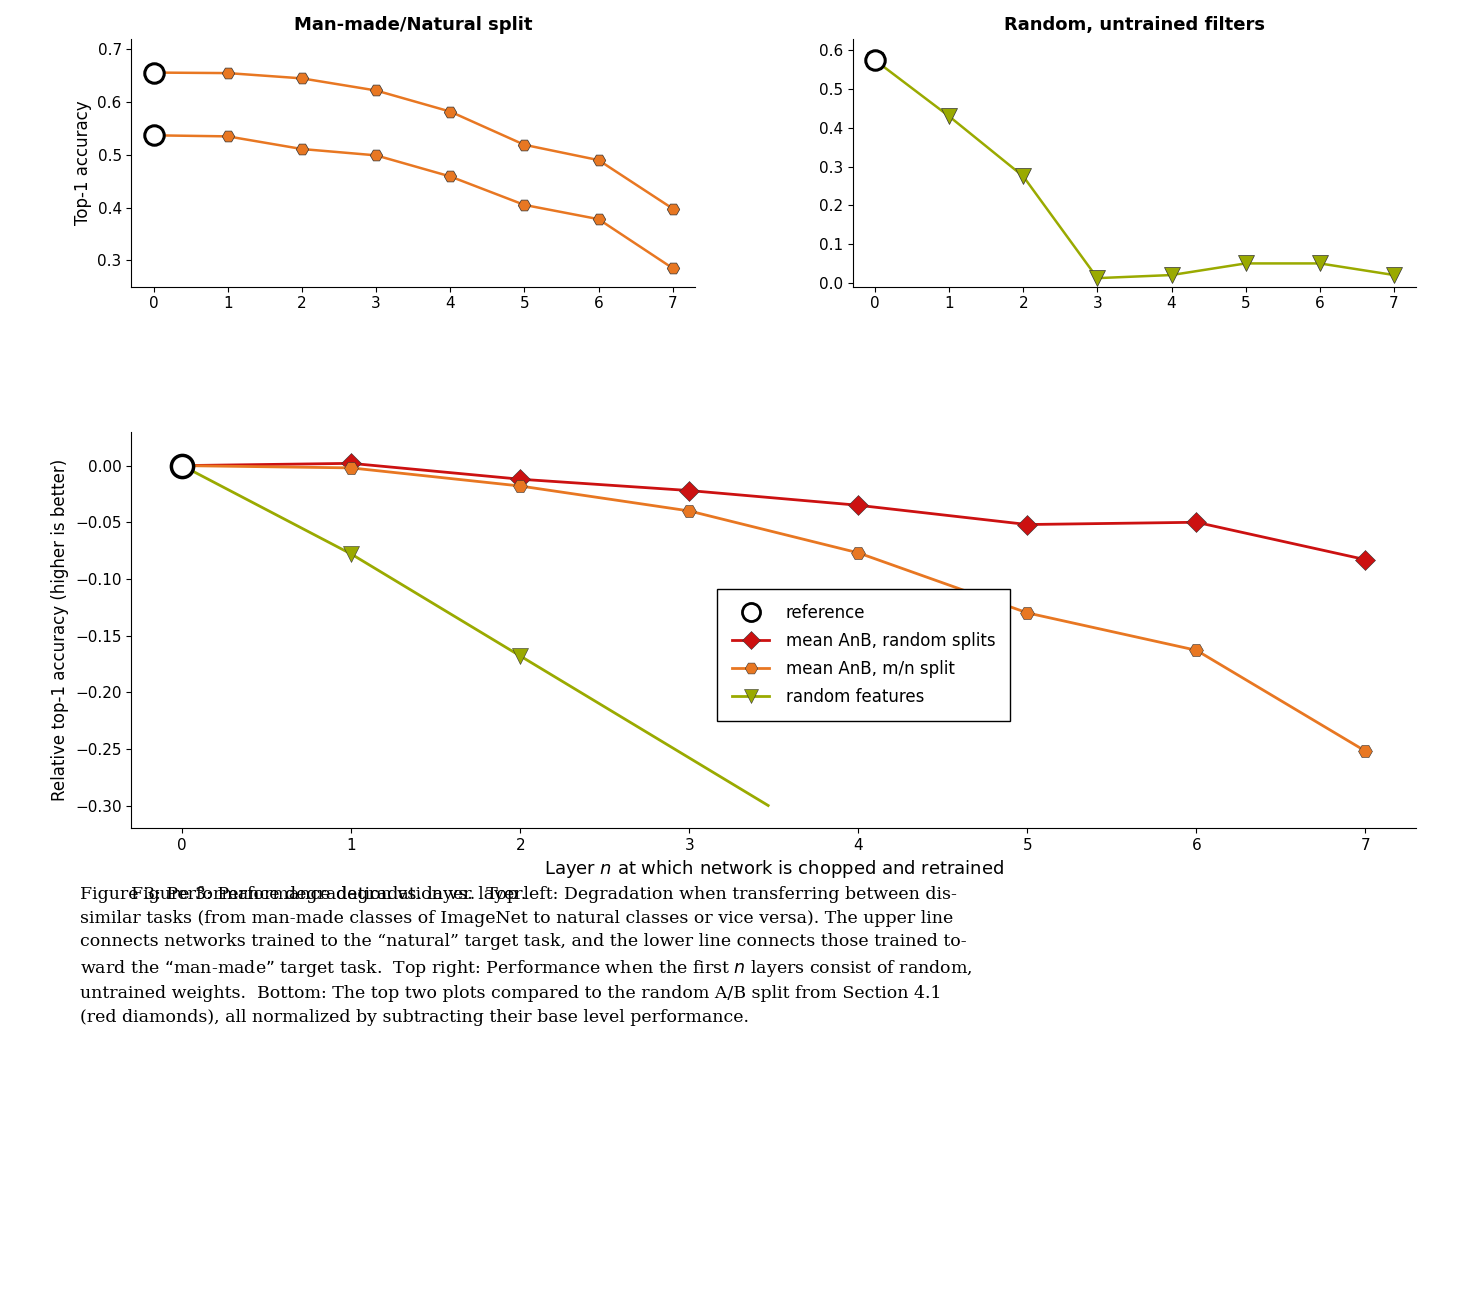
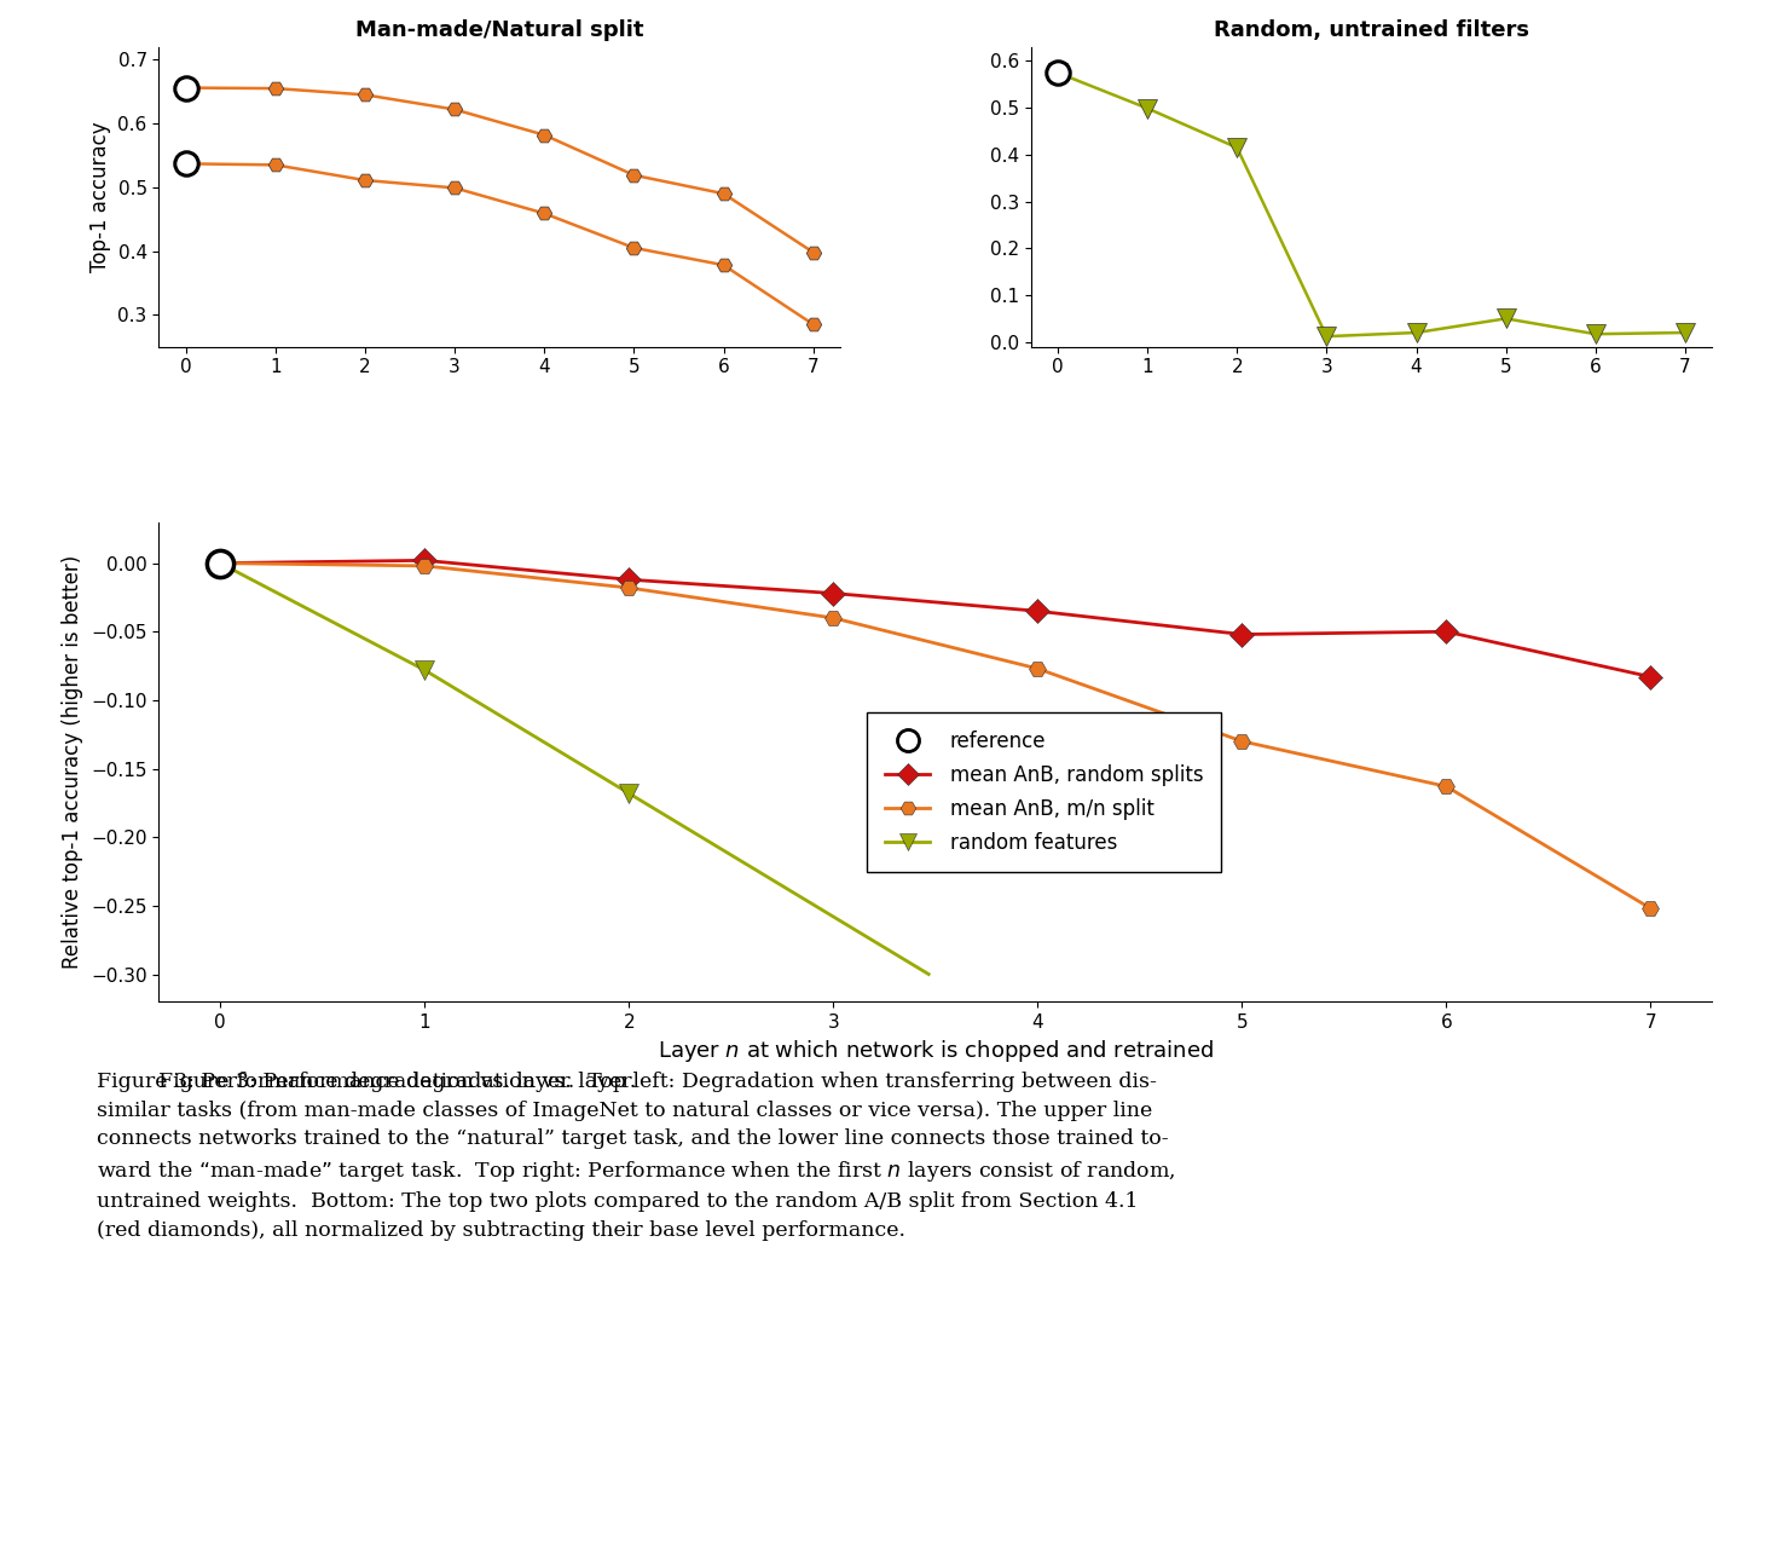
Random, untrained filters/1: 0.430 -> 0.499
Random, untrained filters/2: 0.275 -> 0.415
Random, untrained filters/6: 0.050 -> 0.017
